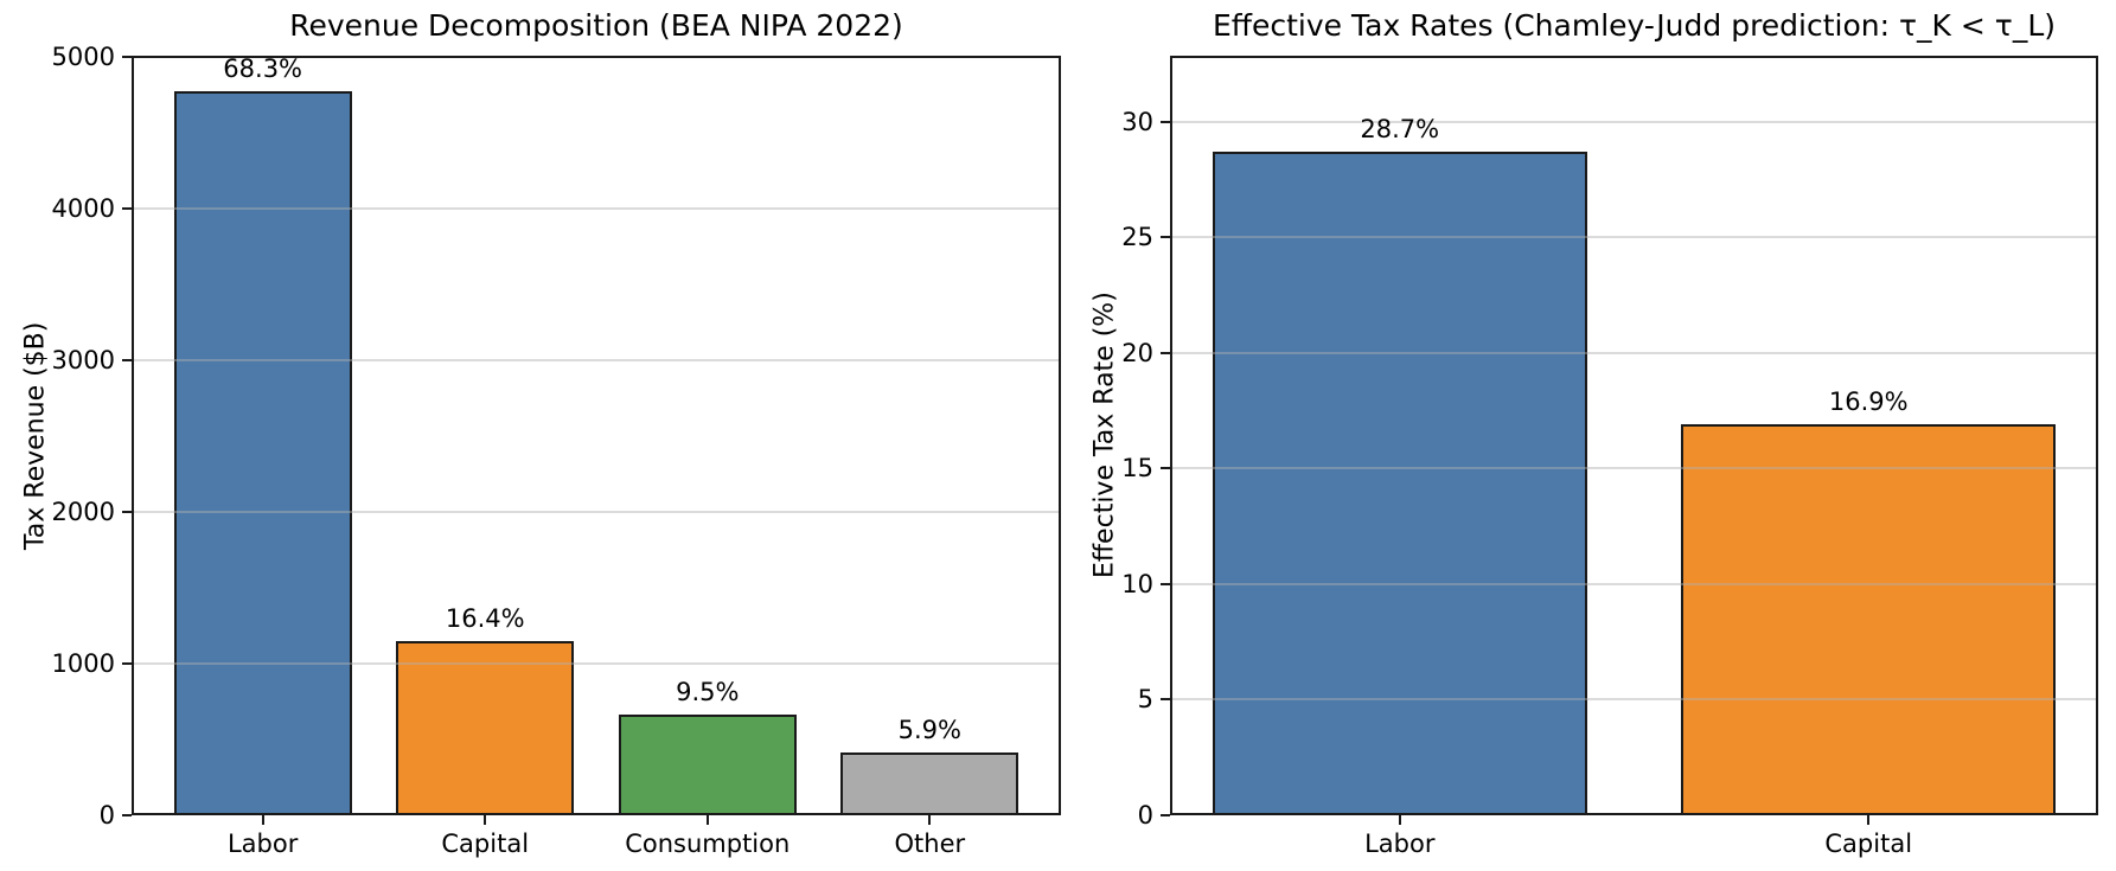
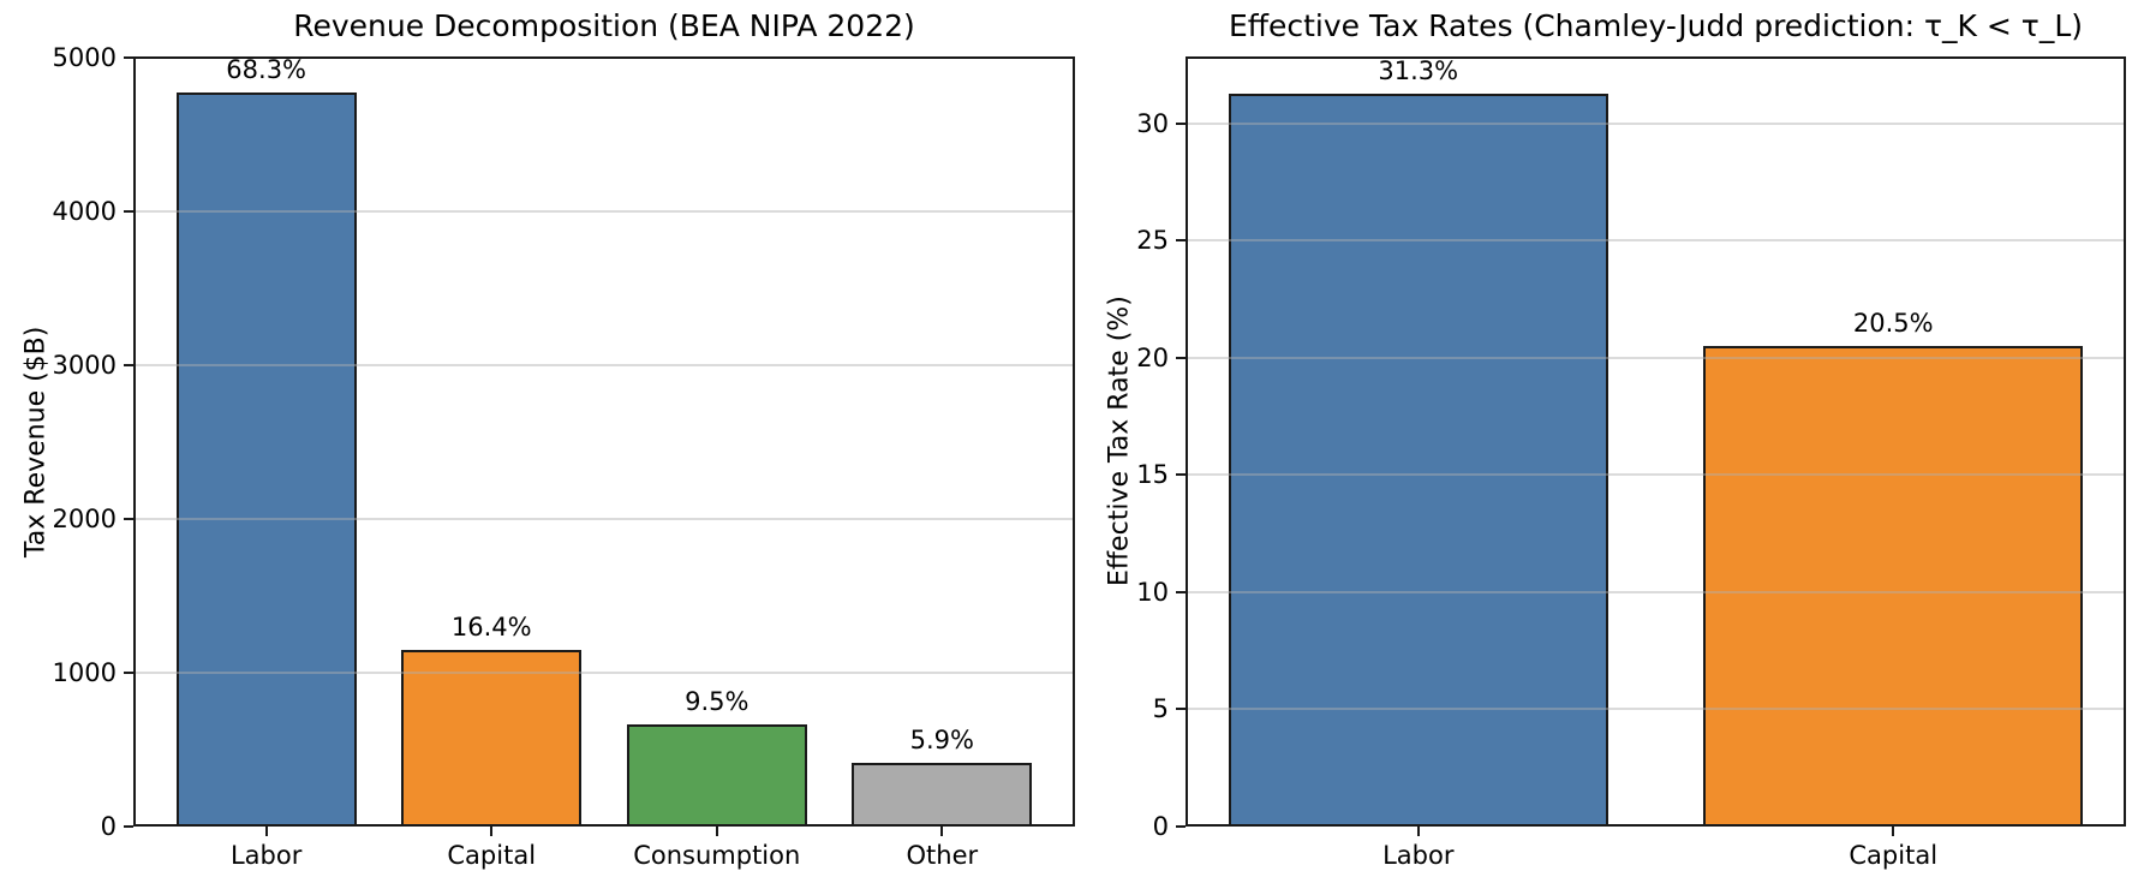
Effective Tax Rates (Chamley-Judd prediction: τ_K < τ_L)/Labor: 28.7% -> 31.3%
Effective Tax Rates (Chamley-Judd prediction: τ_K < τ_L)/Capital: 16.9% -> 20.5%
